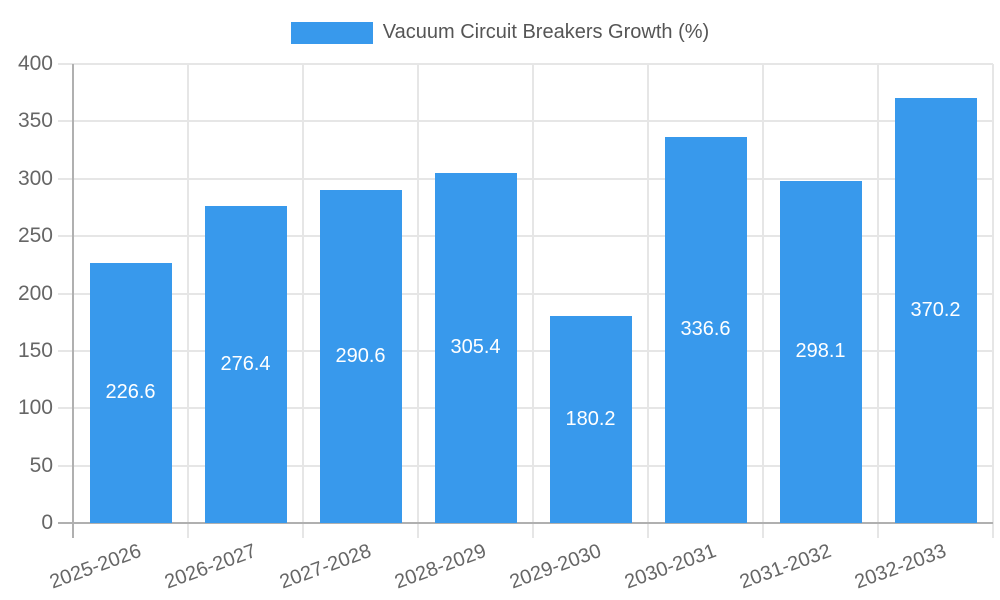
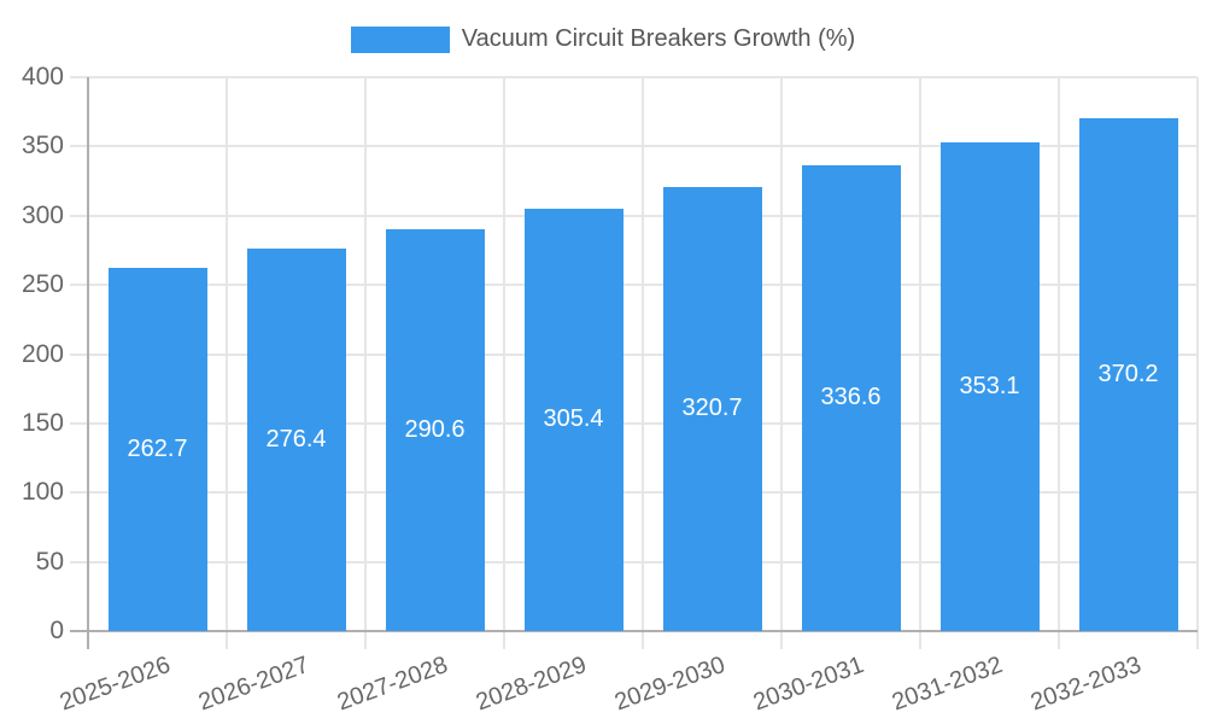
2025-2026: 226.6 -> 262.7
2029-2030: 180.2 -> 320.7
2031-2032: 298.1 -> 353.1
